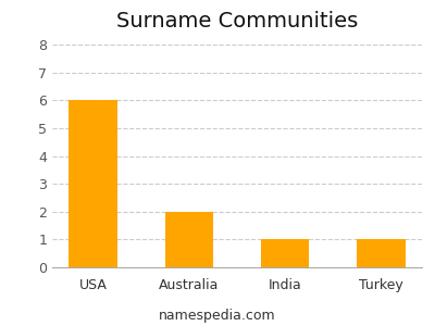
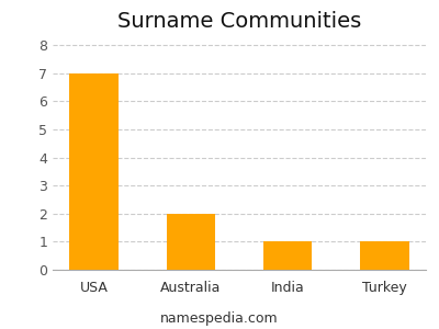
USA: 6 -> 7
